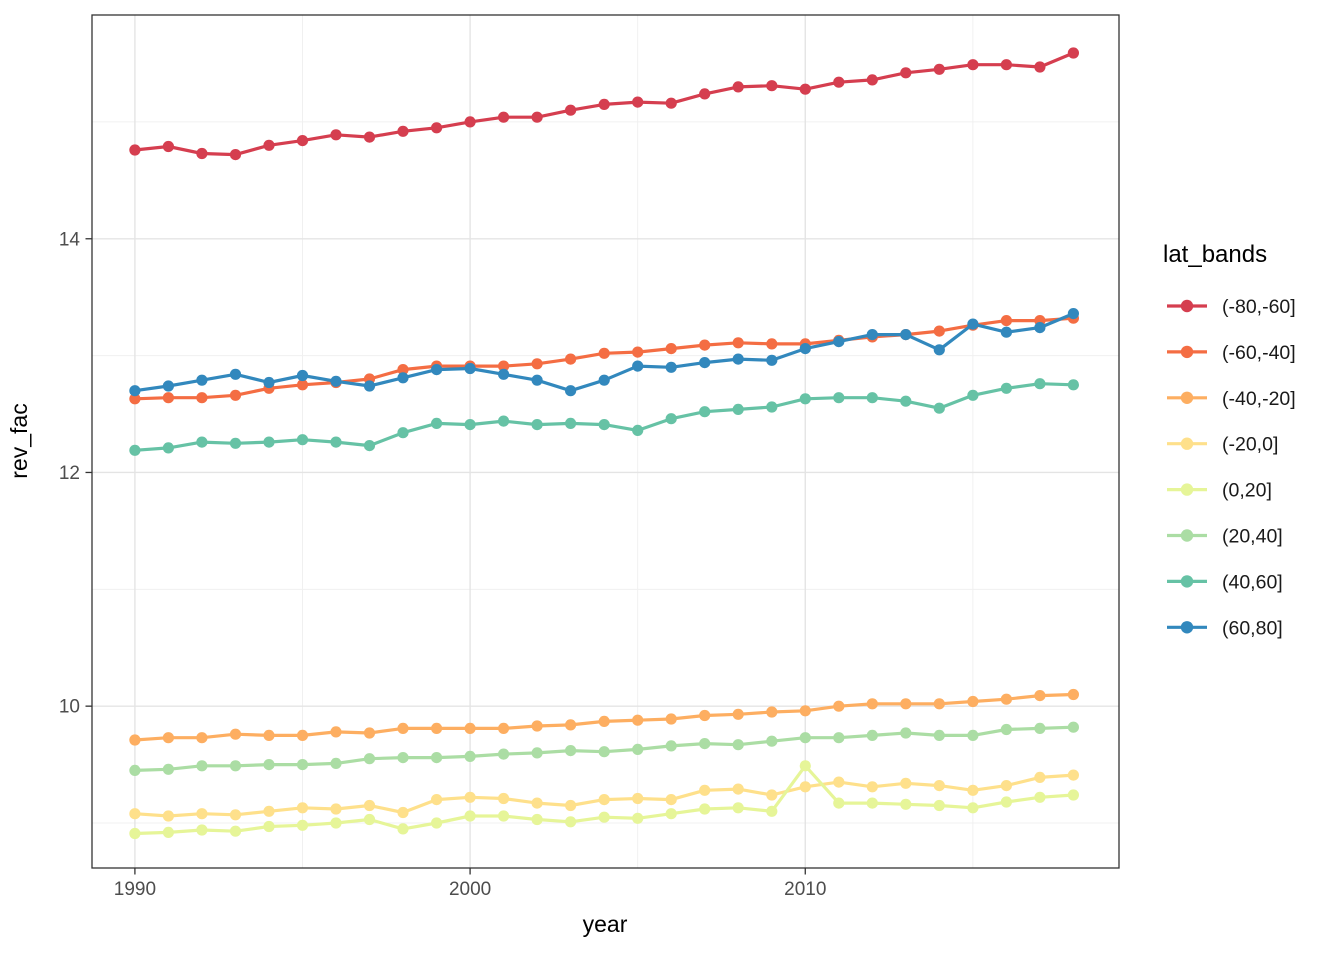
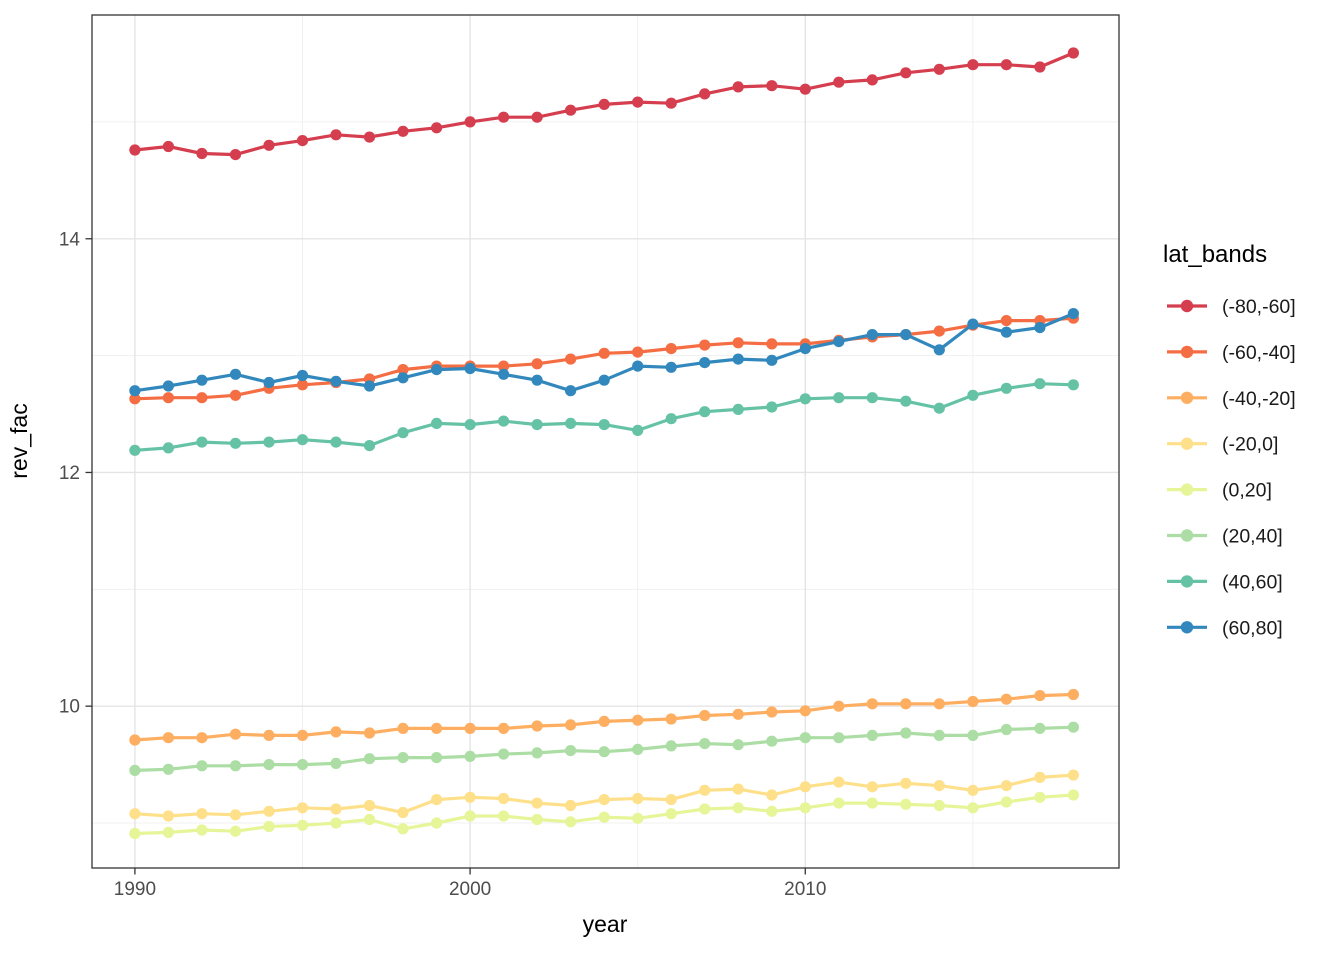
(0,20]/2010: 9.49 -> 9.13
